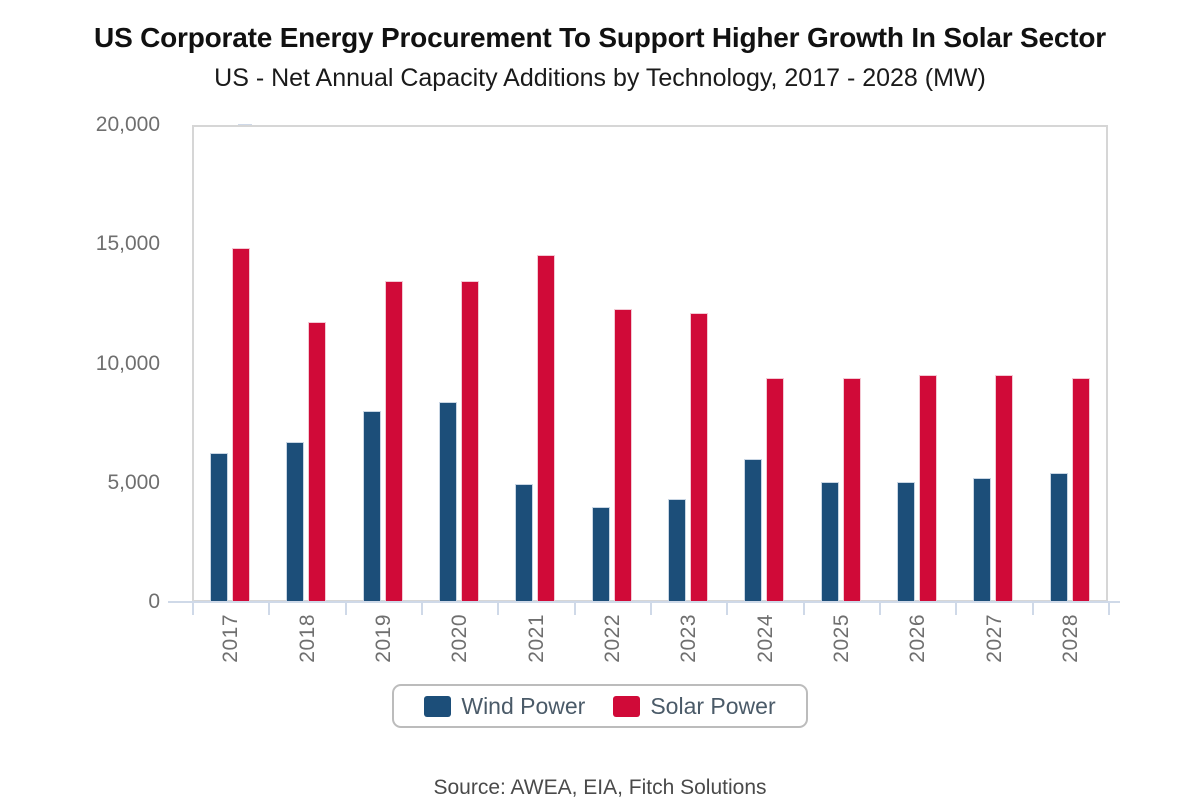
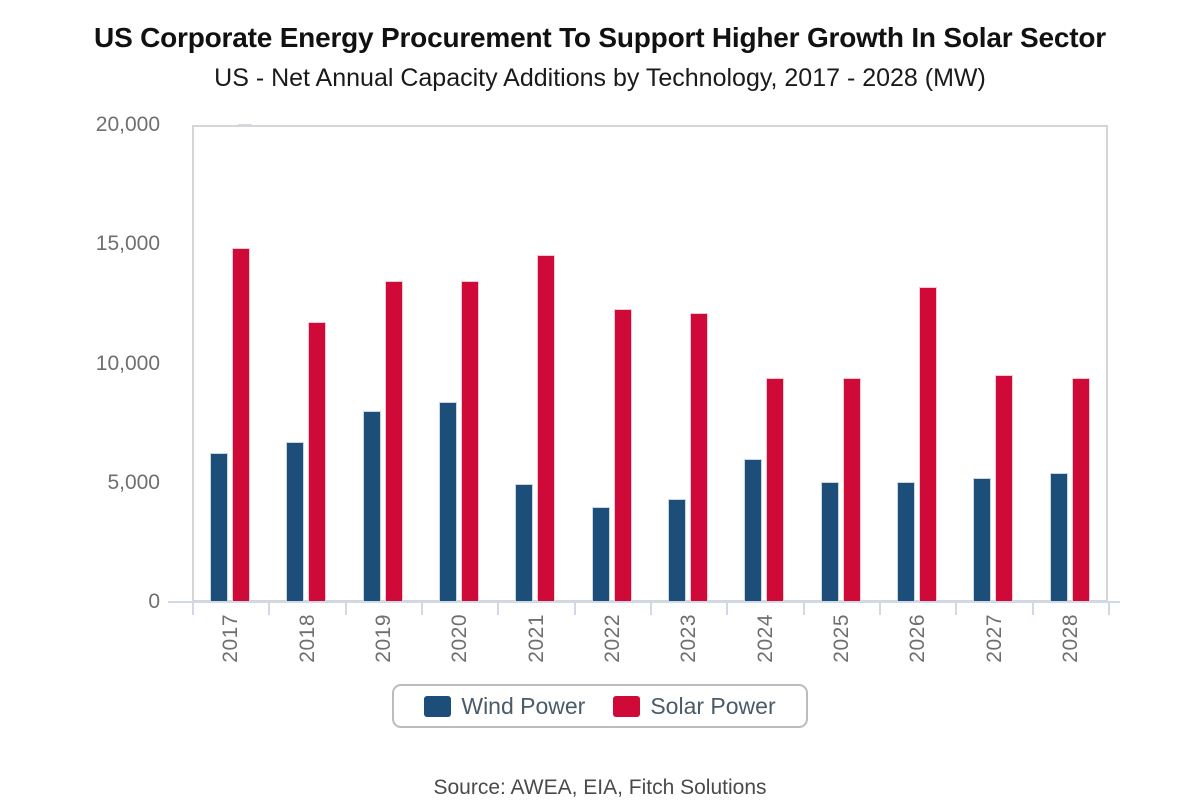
Solar Power/2026: 9500 -> 13200
